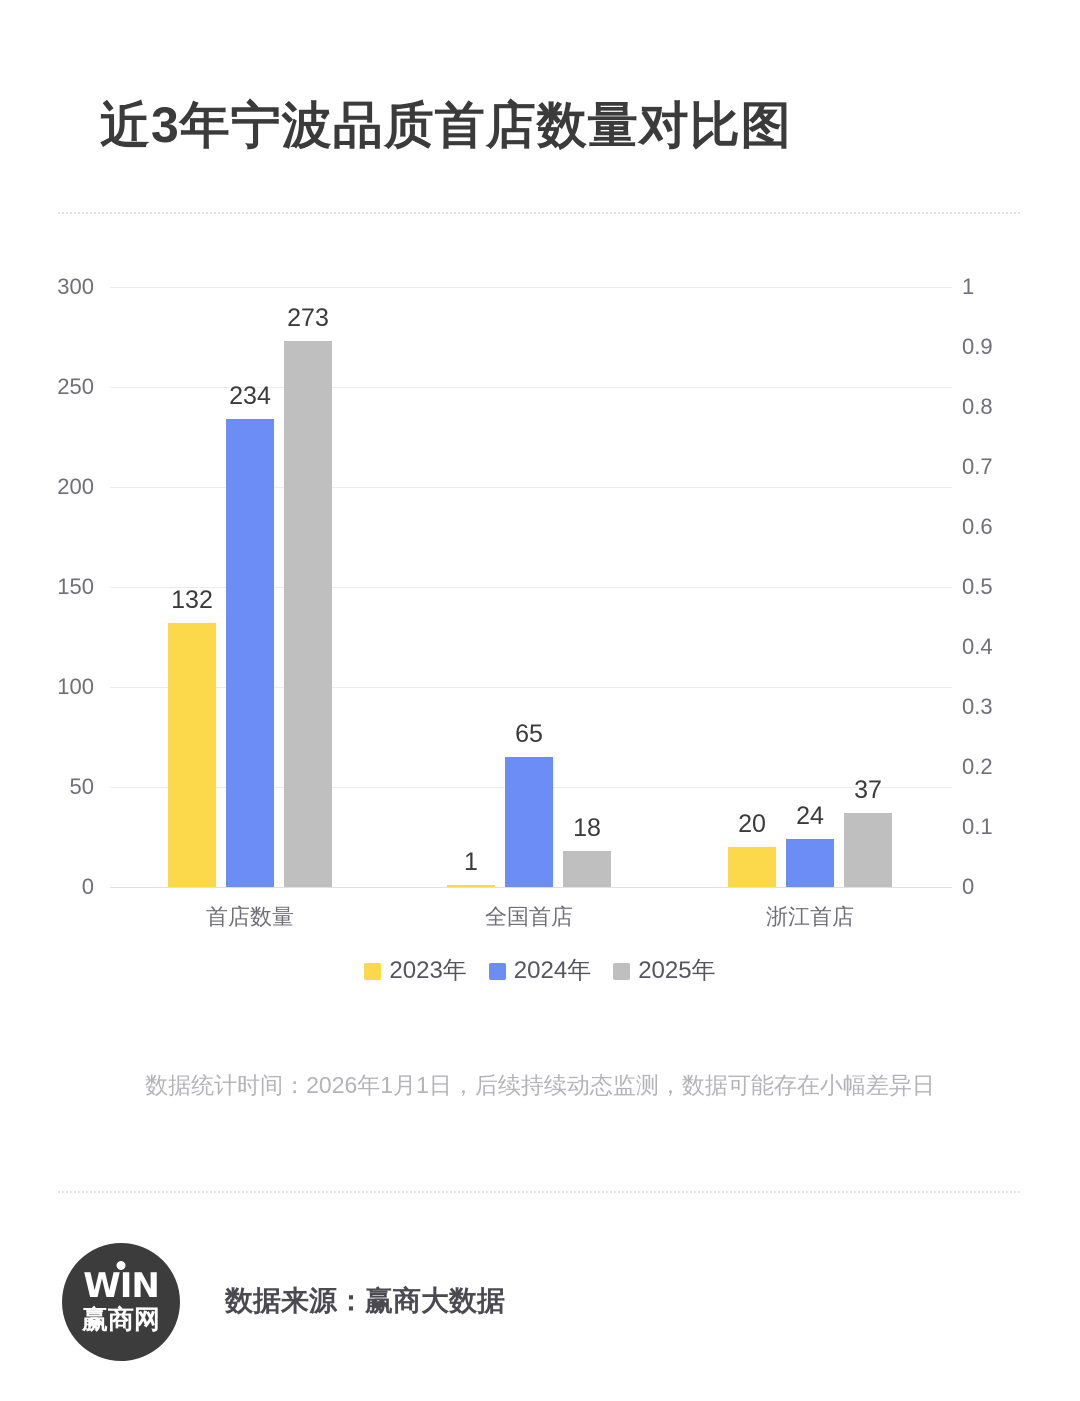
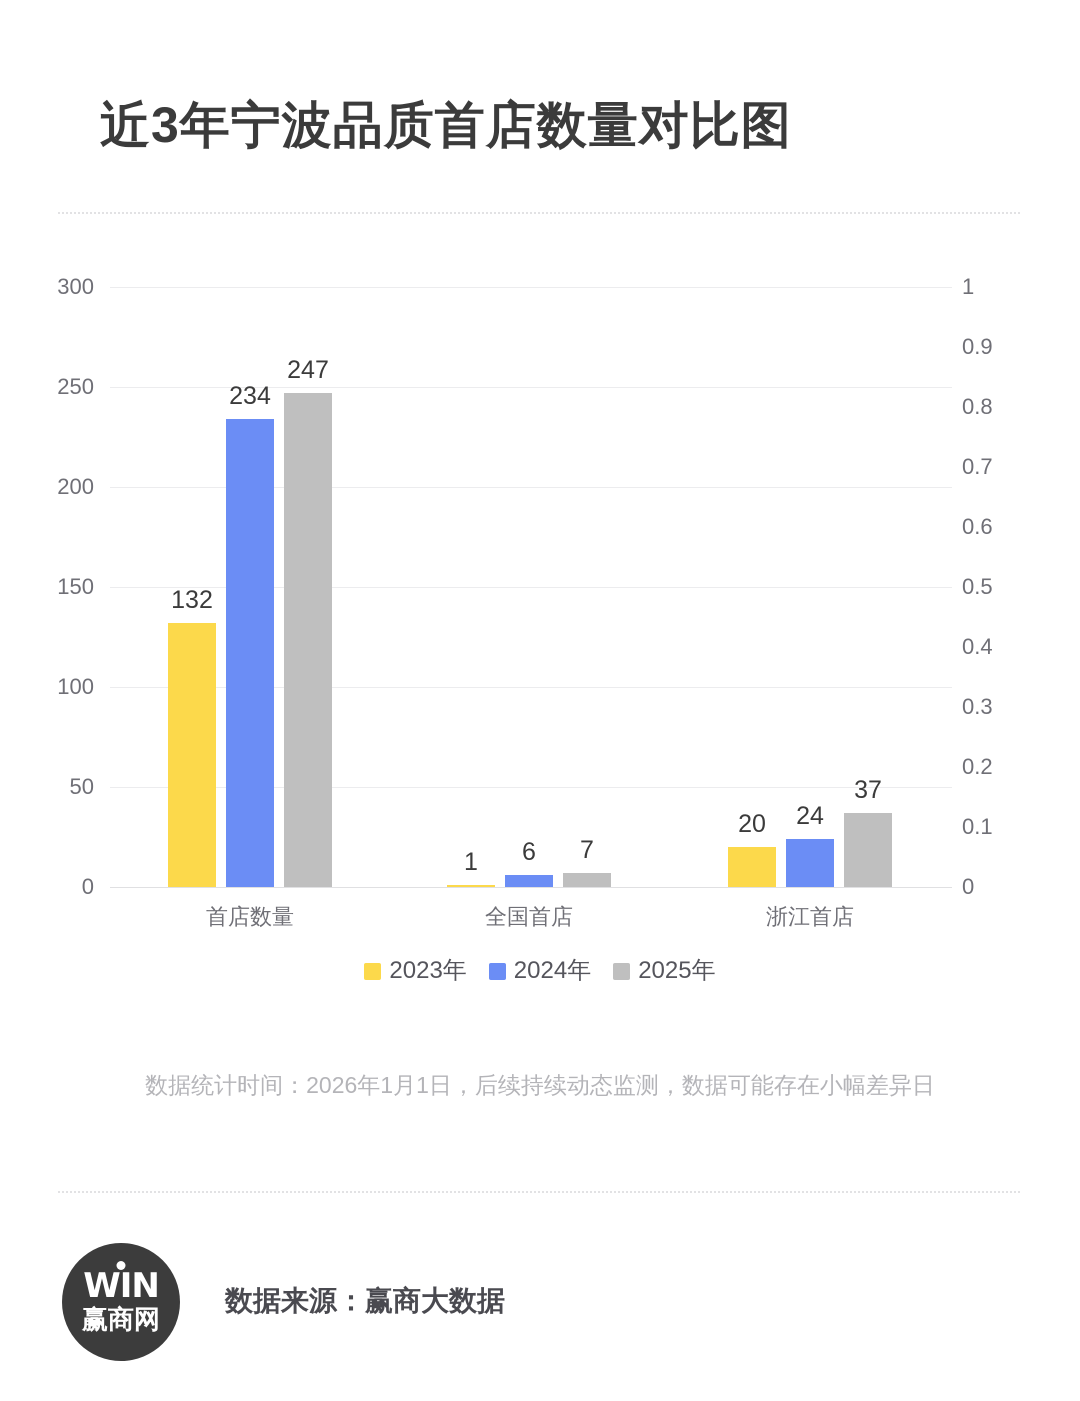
2025年/首店数量: 273 -> 247
2024年/全国首店: 65 -> 6
2025年/全国首店: 18 -> 7
